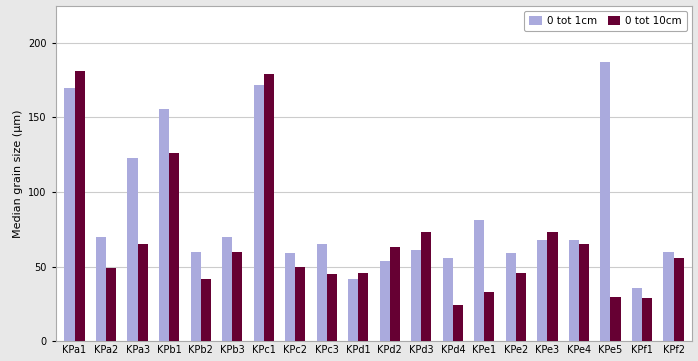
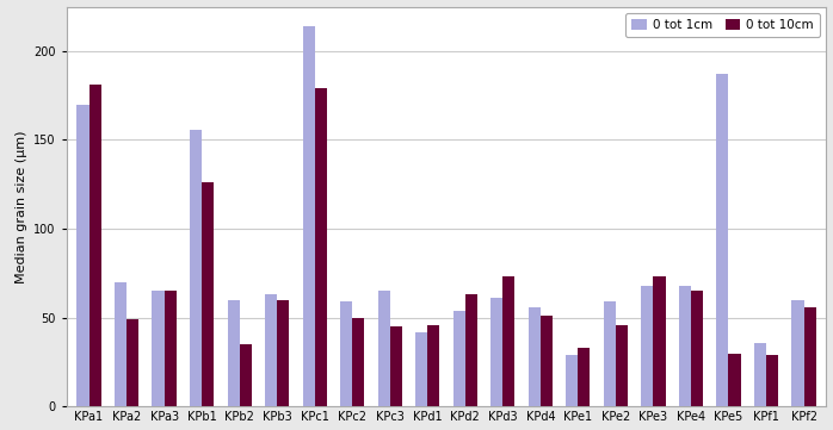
0 tot 1cm/KPa3: 123 -> 65
0 tot 10cm/KPb2: 42 -> 35
0 tot 1cm/KPb3: 70 -> 63
0 tot 1cm/KPc1: 172 -> 214
0 tot 10cm/KPd4: 24 -> 51
0 tot 1cm/KPe1: 81 -> 29
